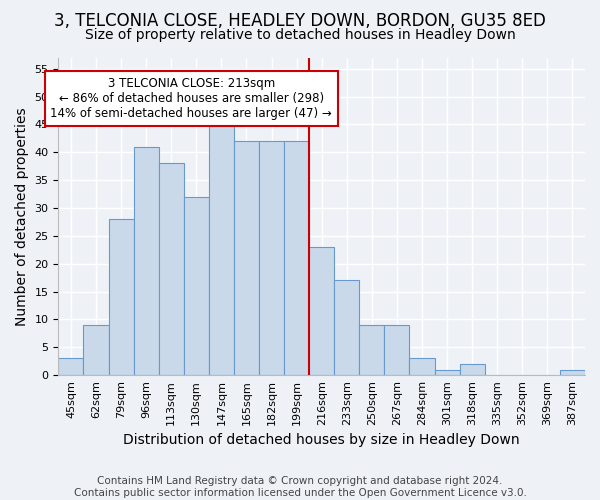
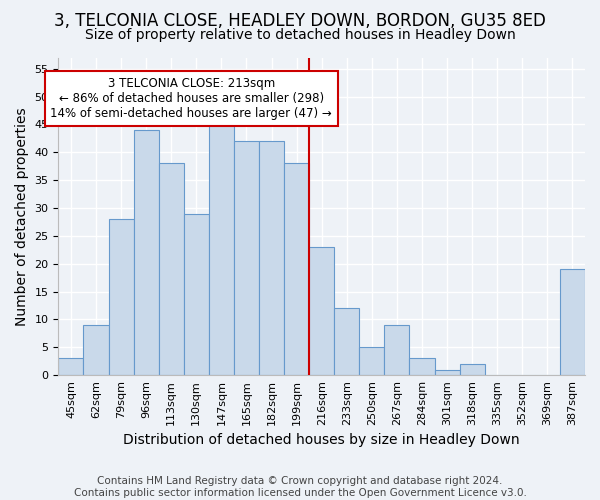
96sqm: 41 -> 44
130sqm: 32 -> 29
199sqm: 42 -> 38
233sqm: 17 -> 12
250sqm: 9 -> 5
387sqm: 1 -> 19
